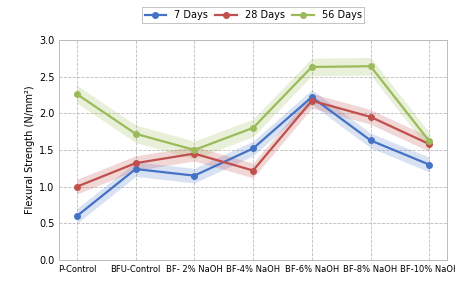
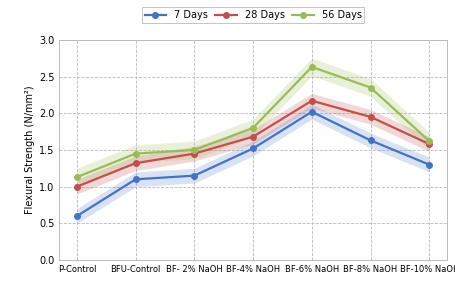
56 Days/P-Control: 2.26 -> 1.13
7 Days/BFU-Control: 1.24 -> 1.10
56 Days/BFU-Control: 1.72 -> 1.45
28 Days/BF-4% NaOH: 1.22 -> 1.68
7 Days/BF-6% NaOH: 2.22 -> 2.02
56 Days/BF-8% NaOH: 2.64 -> 2.35
